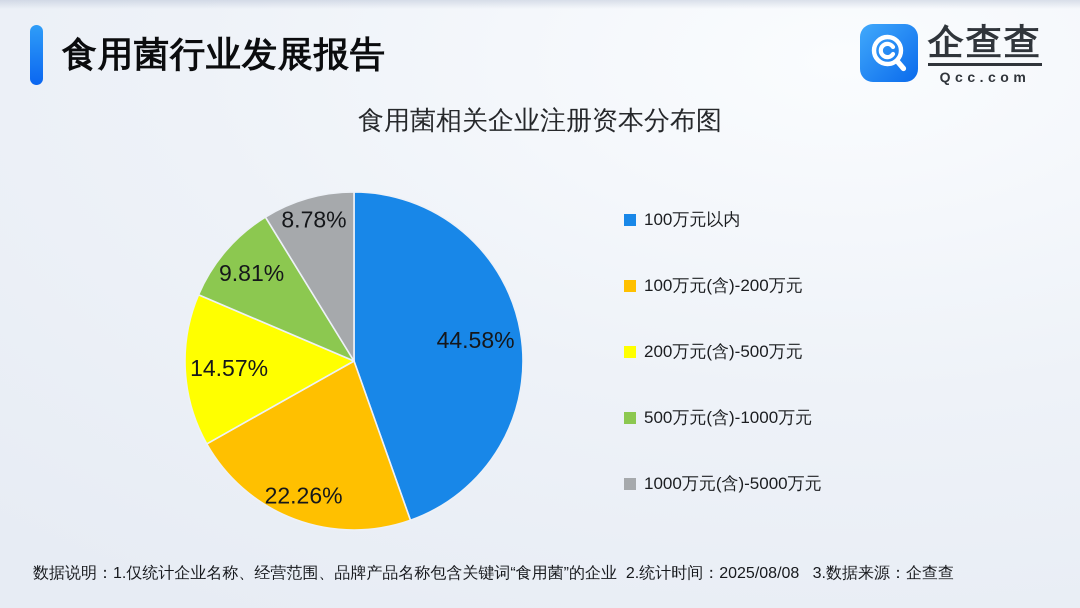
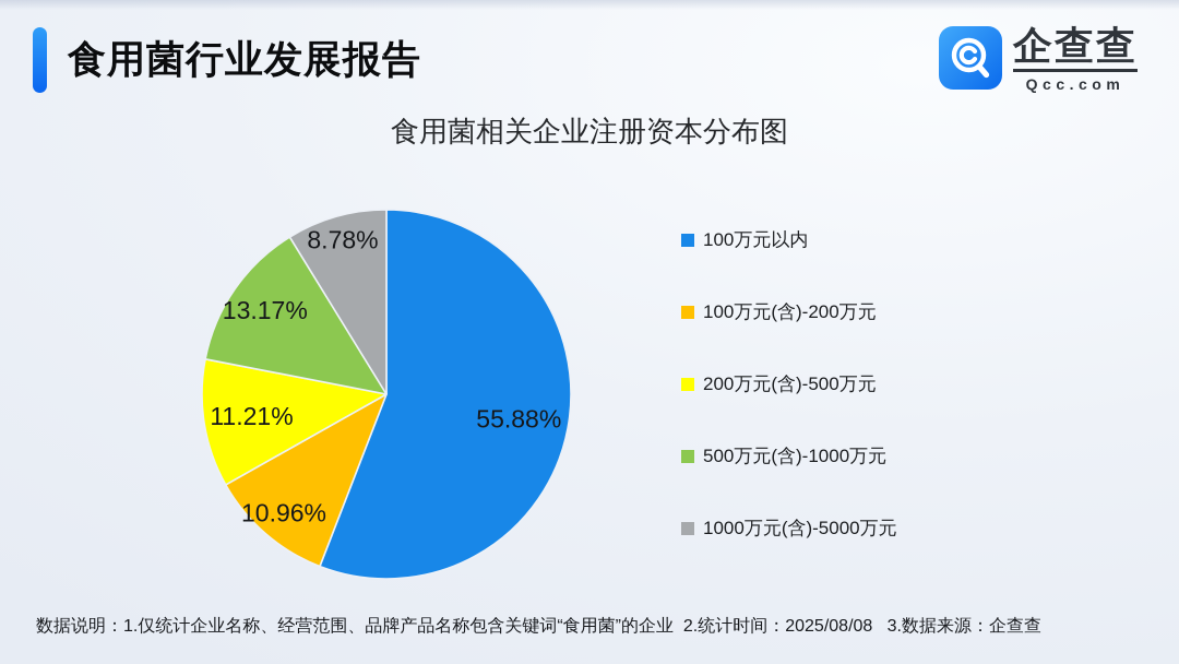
100万元以内: 44.58% -> 55.88%
100万元(含)-200万元: 22.26% -> 10.96%
200万元(含)-500万元: 14.57% -> 11.21%
500万元(含)-1000万元: 9.81% -> 13.17%
